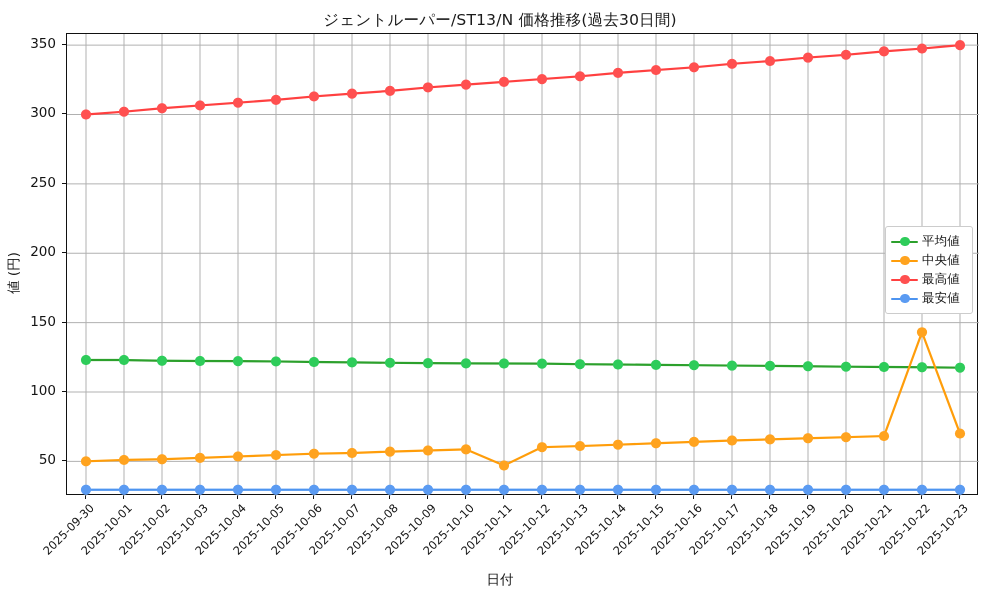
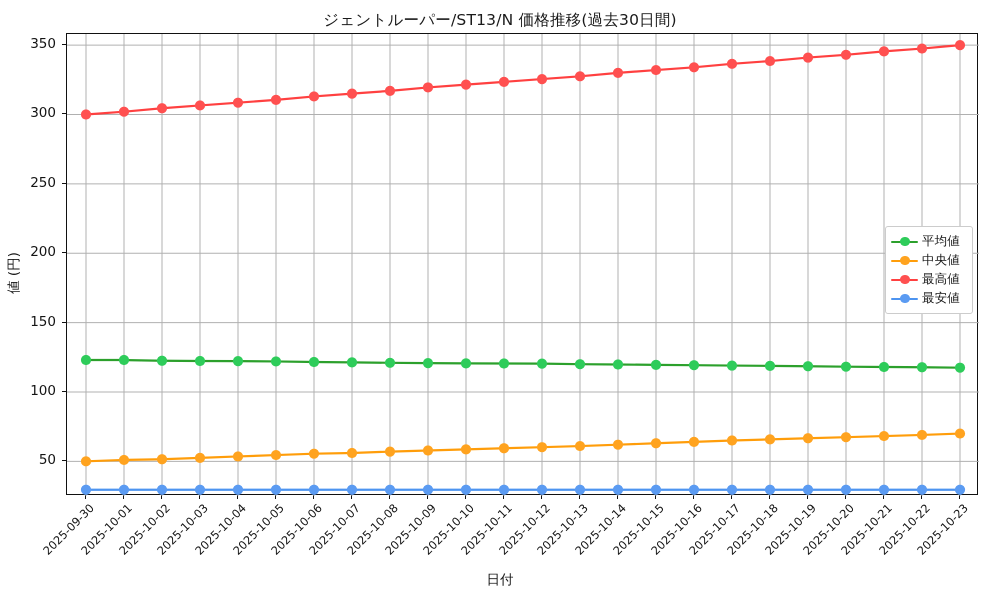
中央値/2025-10-11: 47 -> 59
中央値/2025-10-22: 143 -> 69
